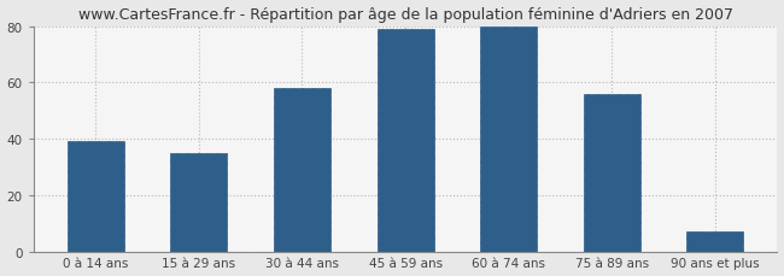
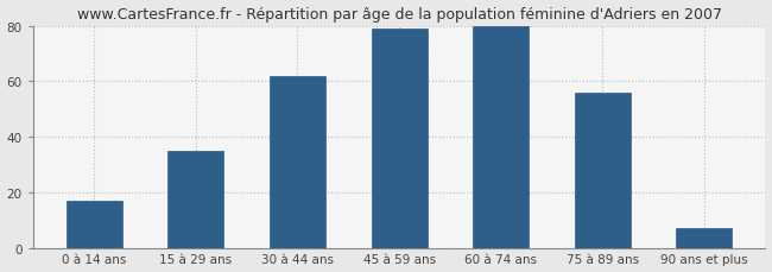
0 à 14 ans: 39 -> 17
30 à 44 ans: 58 -> 62
